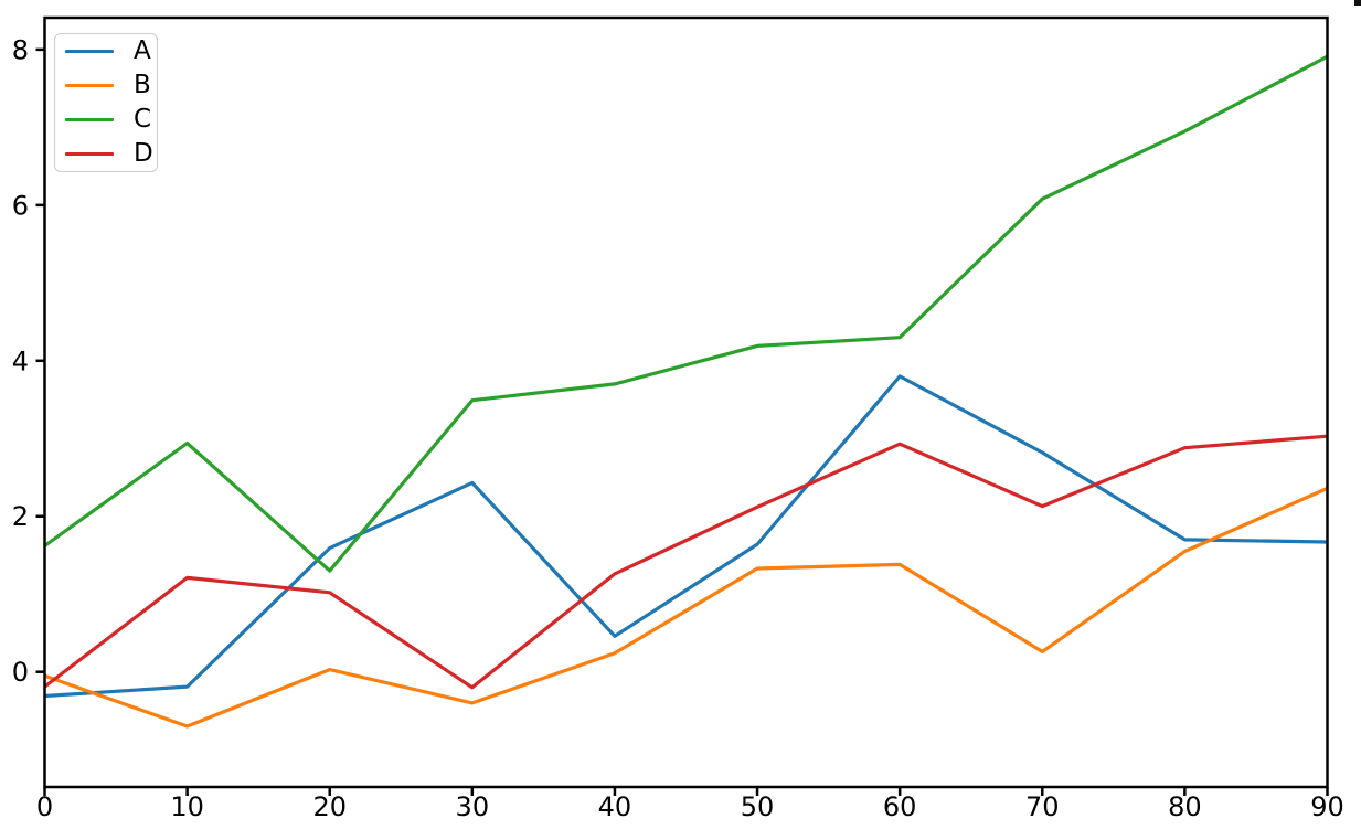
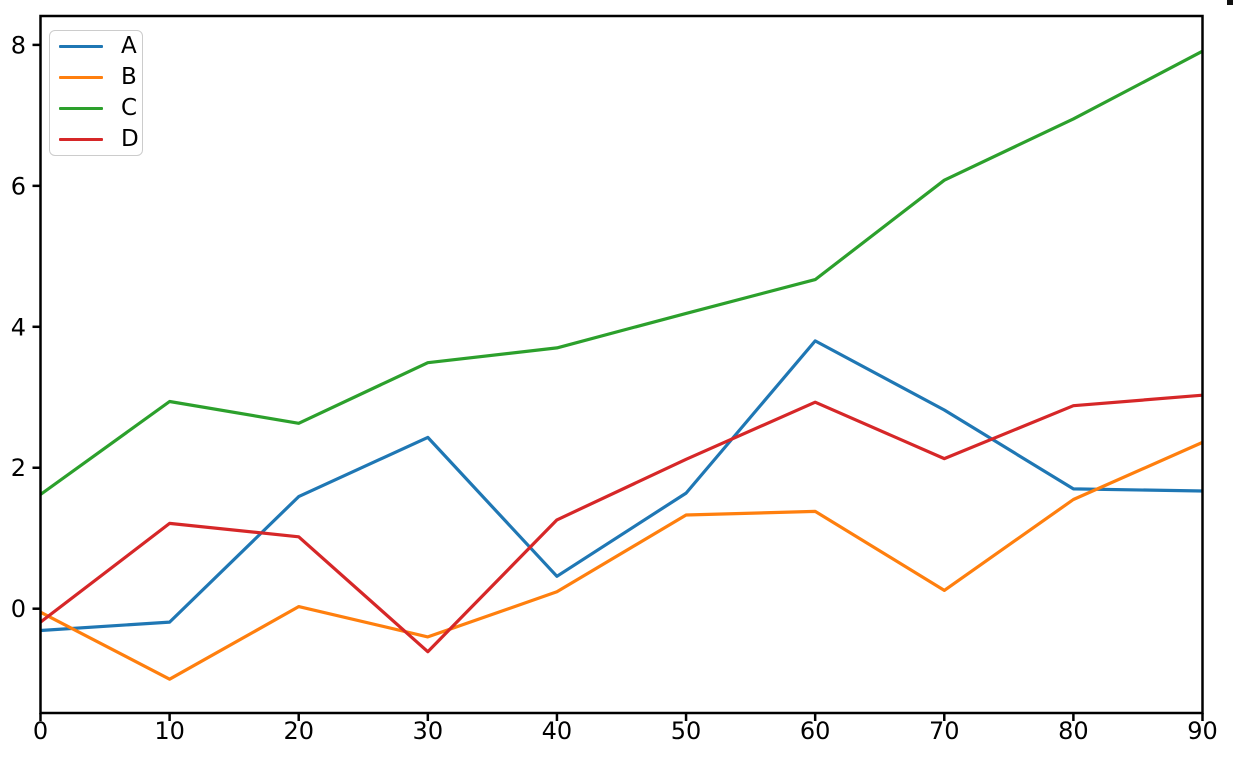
B/10: -0.7 -> -1.0
C/20: 1.3 -> 2.6
D/30: -0.2 -> -0.6
C/60: 4.3 -> 4.7
